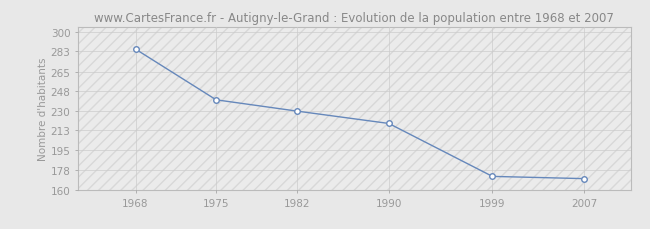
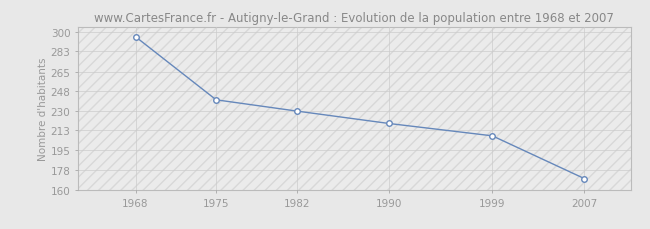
1968: 285 -> 296
1999: 172 -> 208
